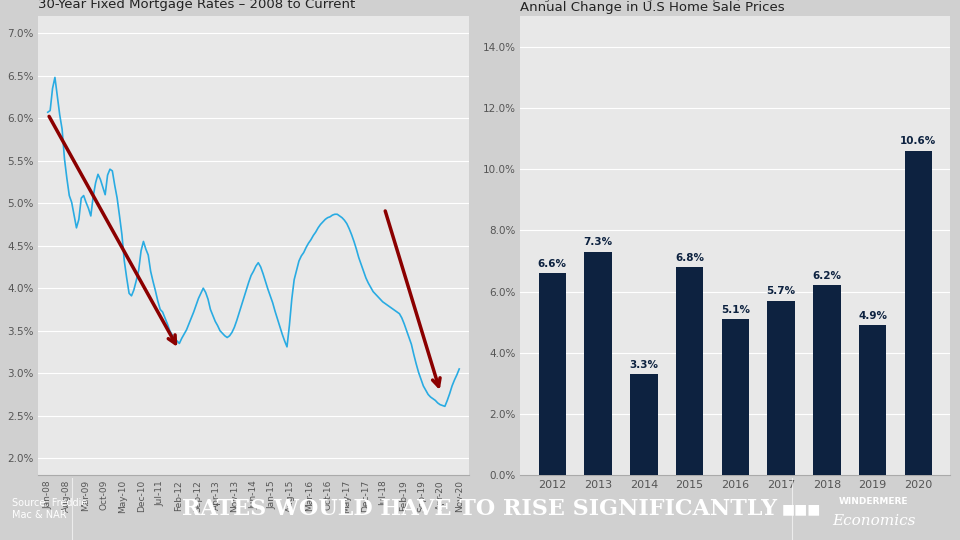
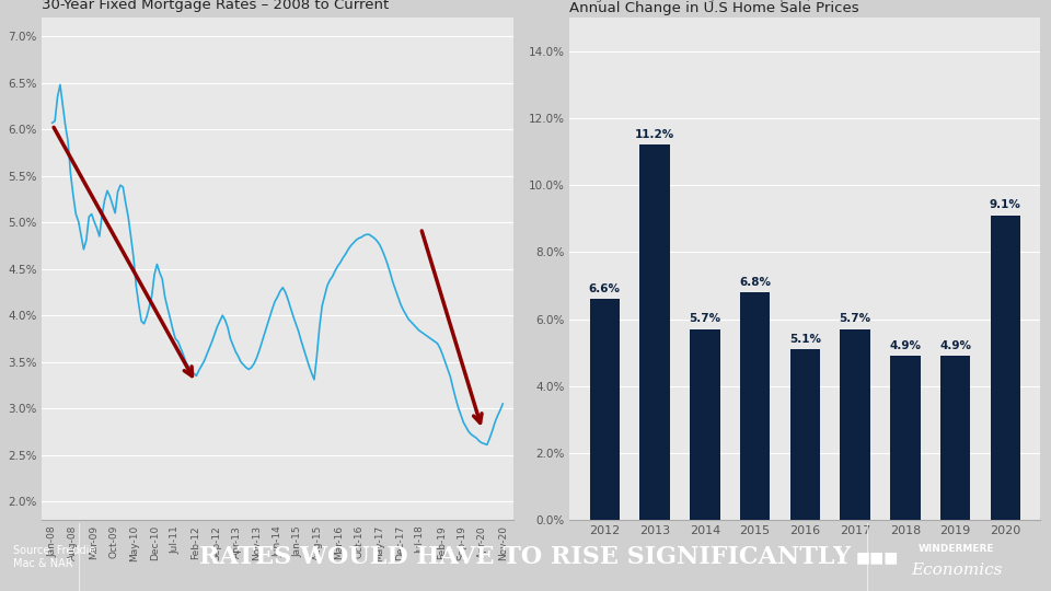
Annual Change in U.S Home Sale Prices/2013: 7.3% -> 11.2%
Annual Change in U.S Home Sale Prices/2014: 3.3% -> 5.7%
Annual Change in U.S Home Sale Prices/2018: 6.2% -> 4.9%
Annual Change in U.S Home Sale Prices/2020: 10.6% -> 9.1%
